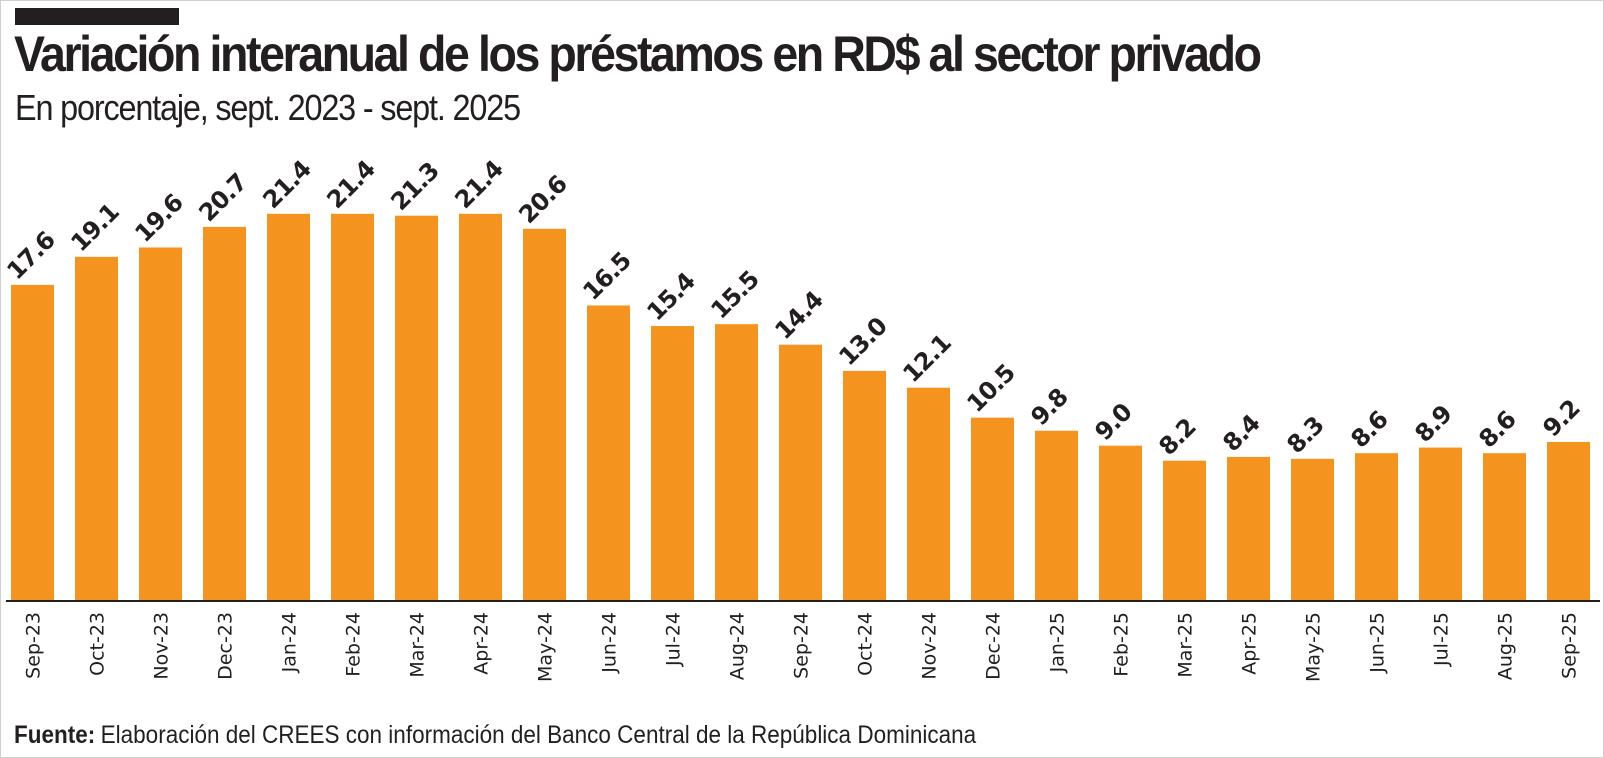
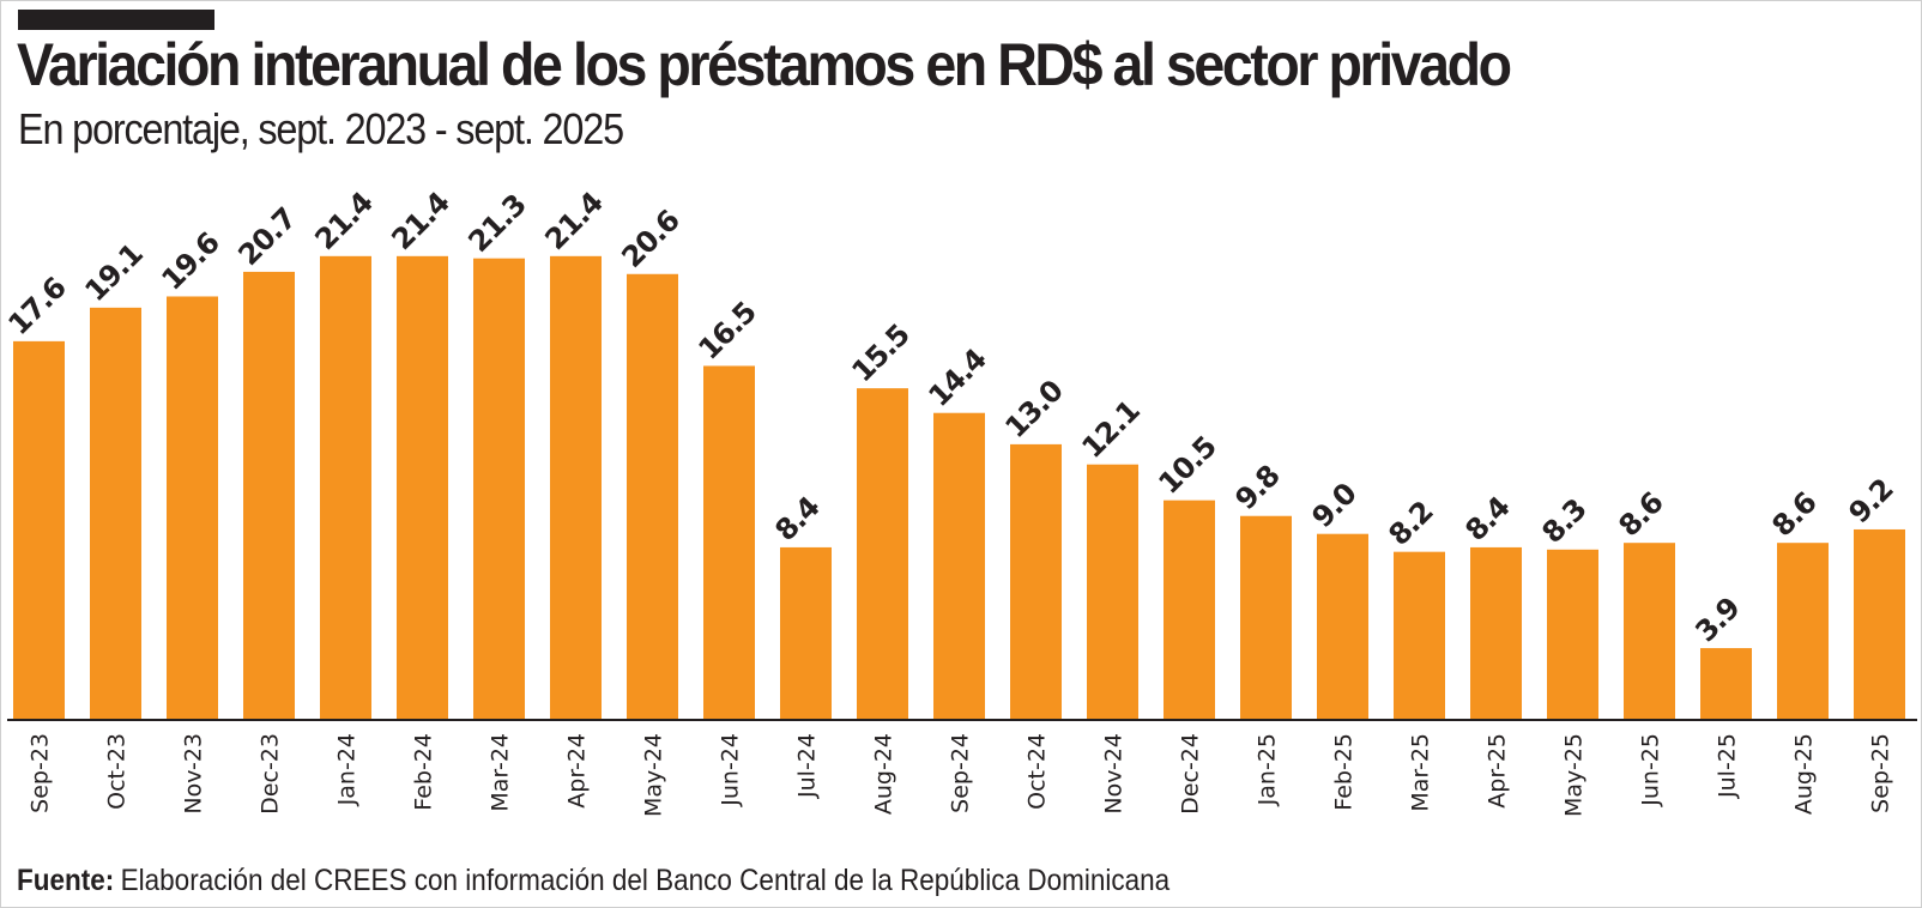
Jul-24: 15.4 -> 8.4
Jul-25: 8.9 -> 3.9
